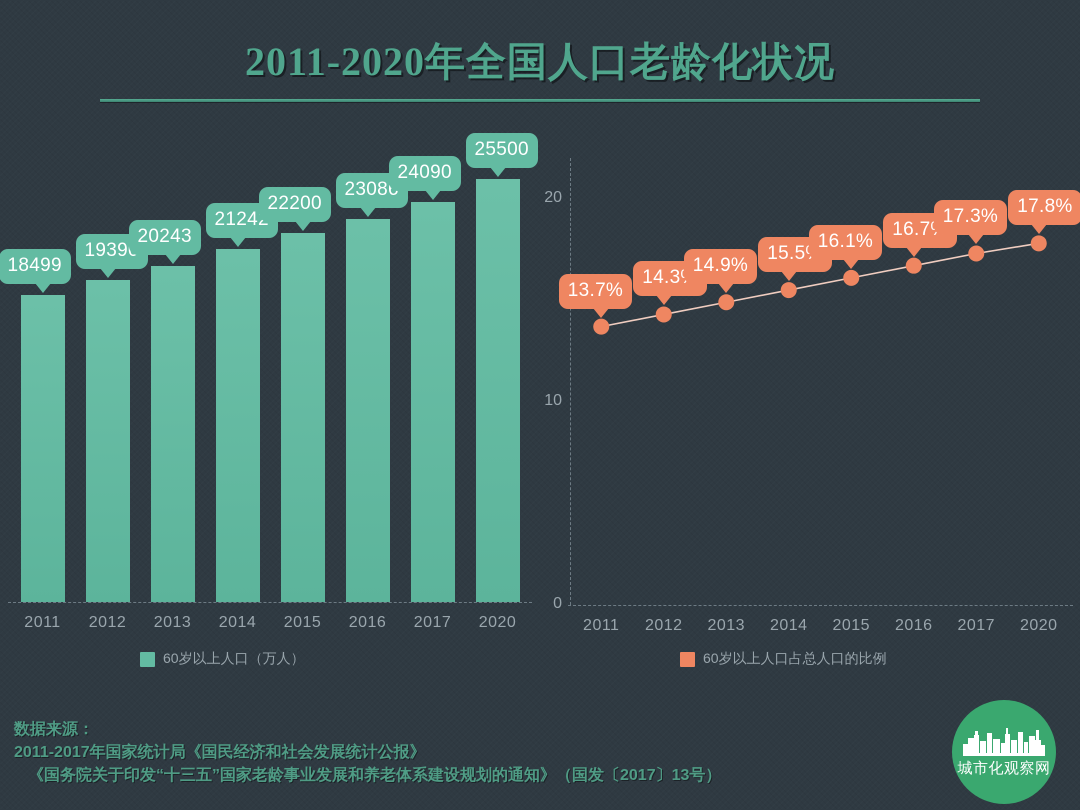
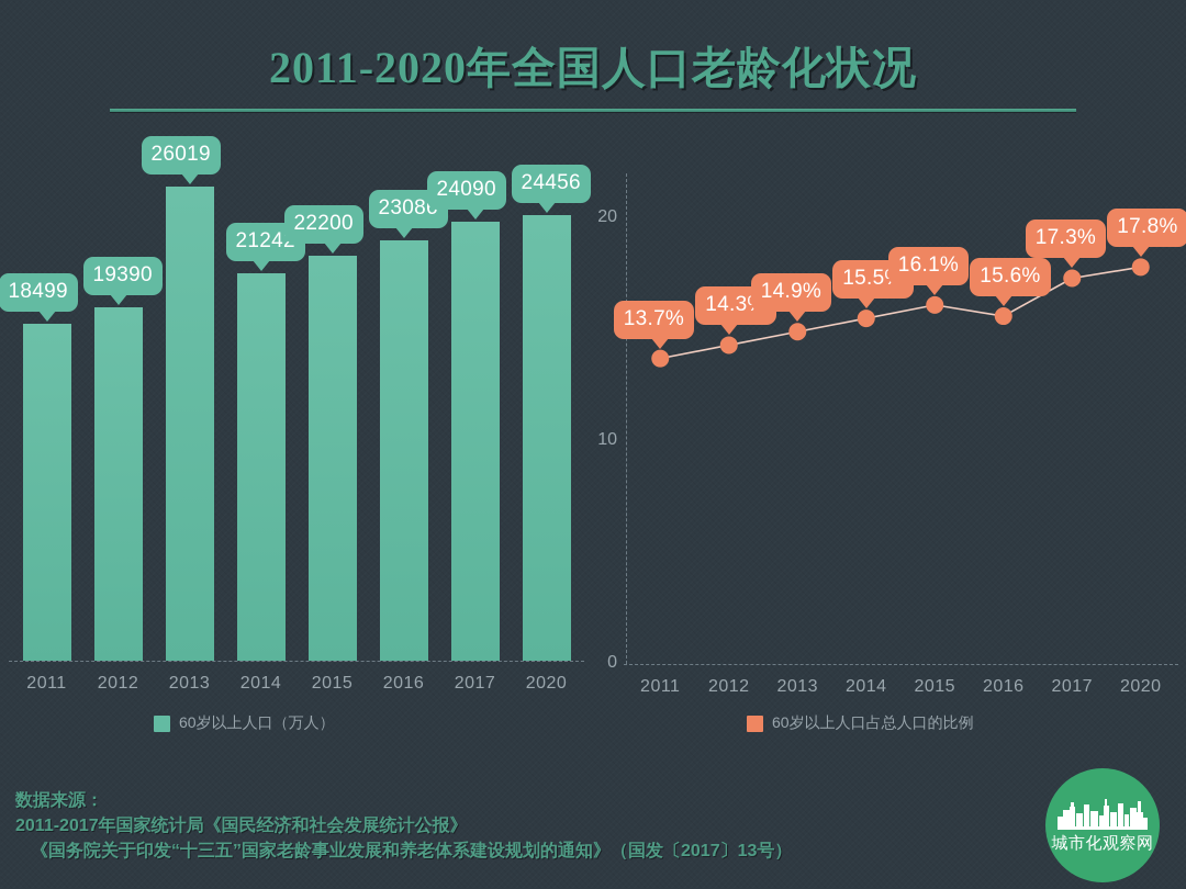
60岁以上人口（万人）/2013: 20243 -> 26019
60岁以上人口（万人）/2020: 25500 -> 24456
60岁以上人口占总人口的比例/2016: 16.7% -> 15.6%
